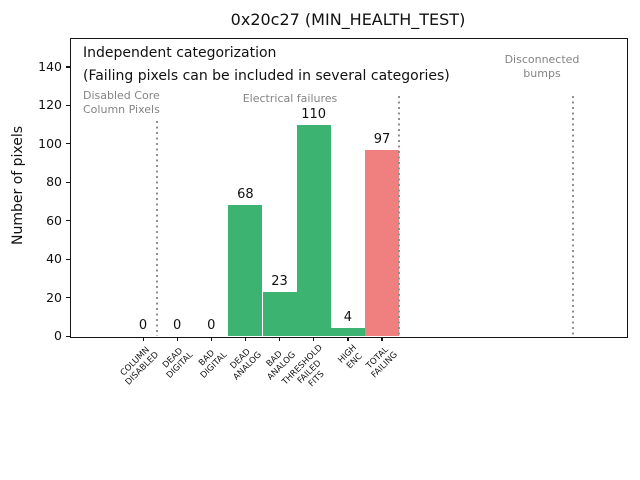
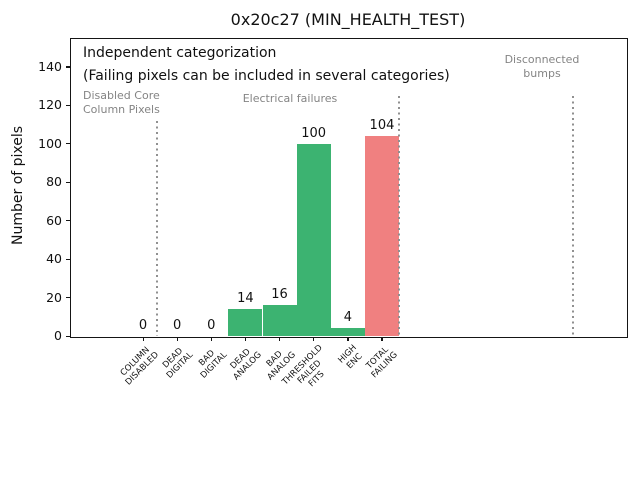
DEAD ANALOG: 68 -> 14
BAD ANALOG: 23 -> 16
THRESHOLD FAILED FITS: 110 -> 100
TOTAL FAILING: 97 -> 104
